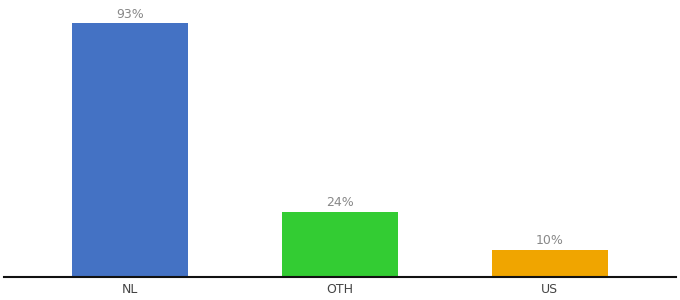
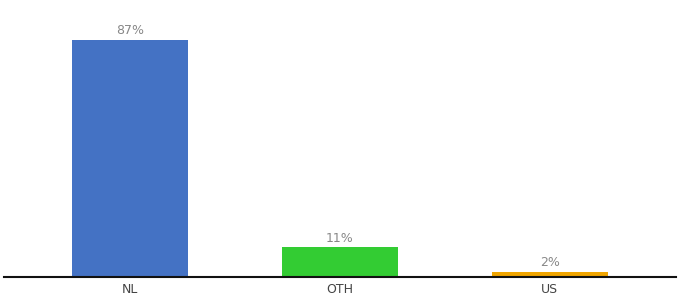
NL: 93% -> 87%
OTH: 24% -> 11%
US: 10% -> 2%
